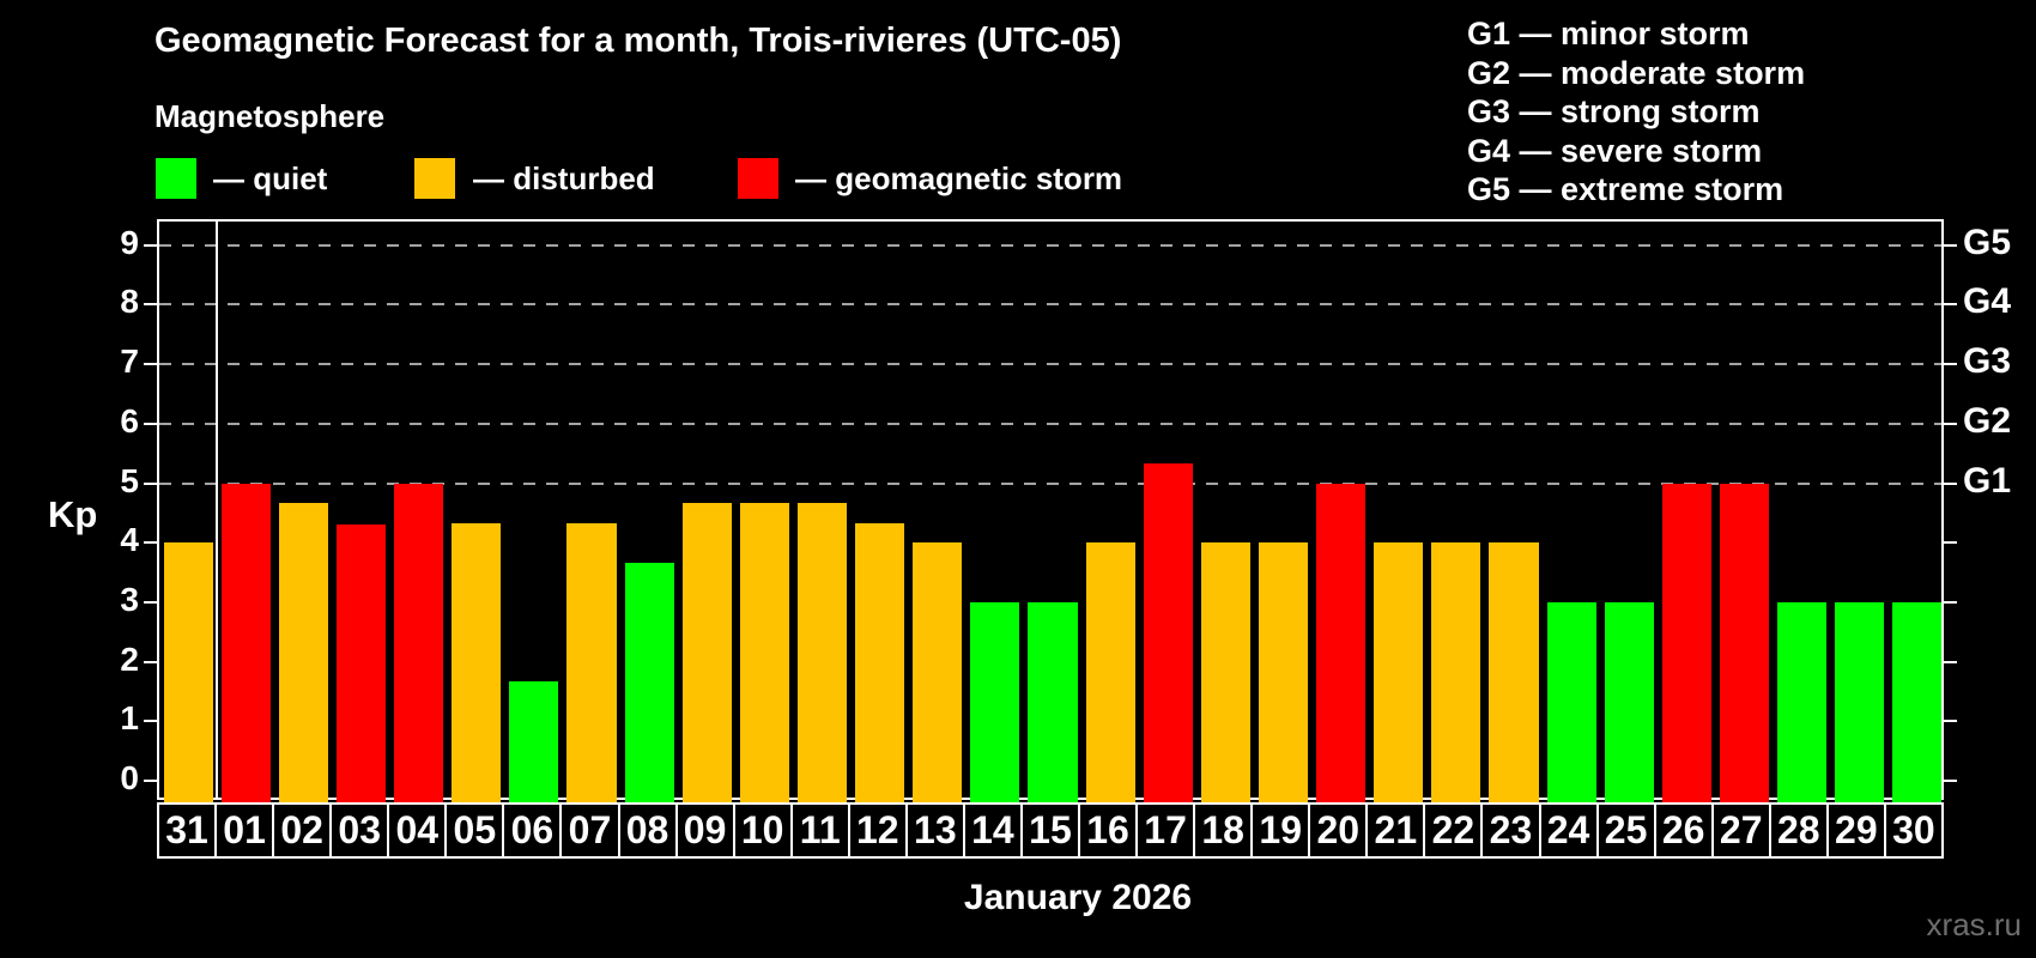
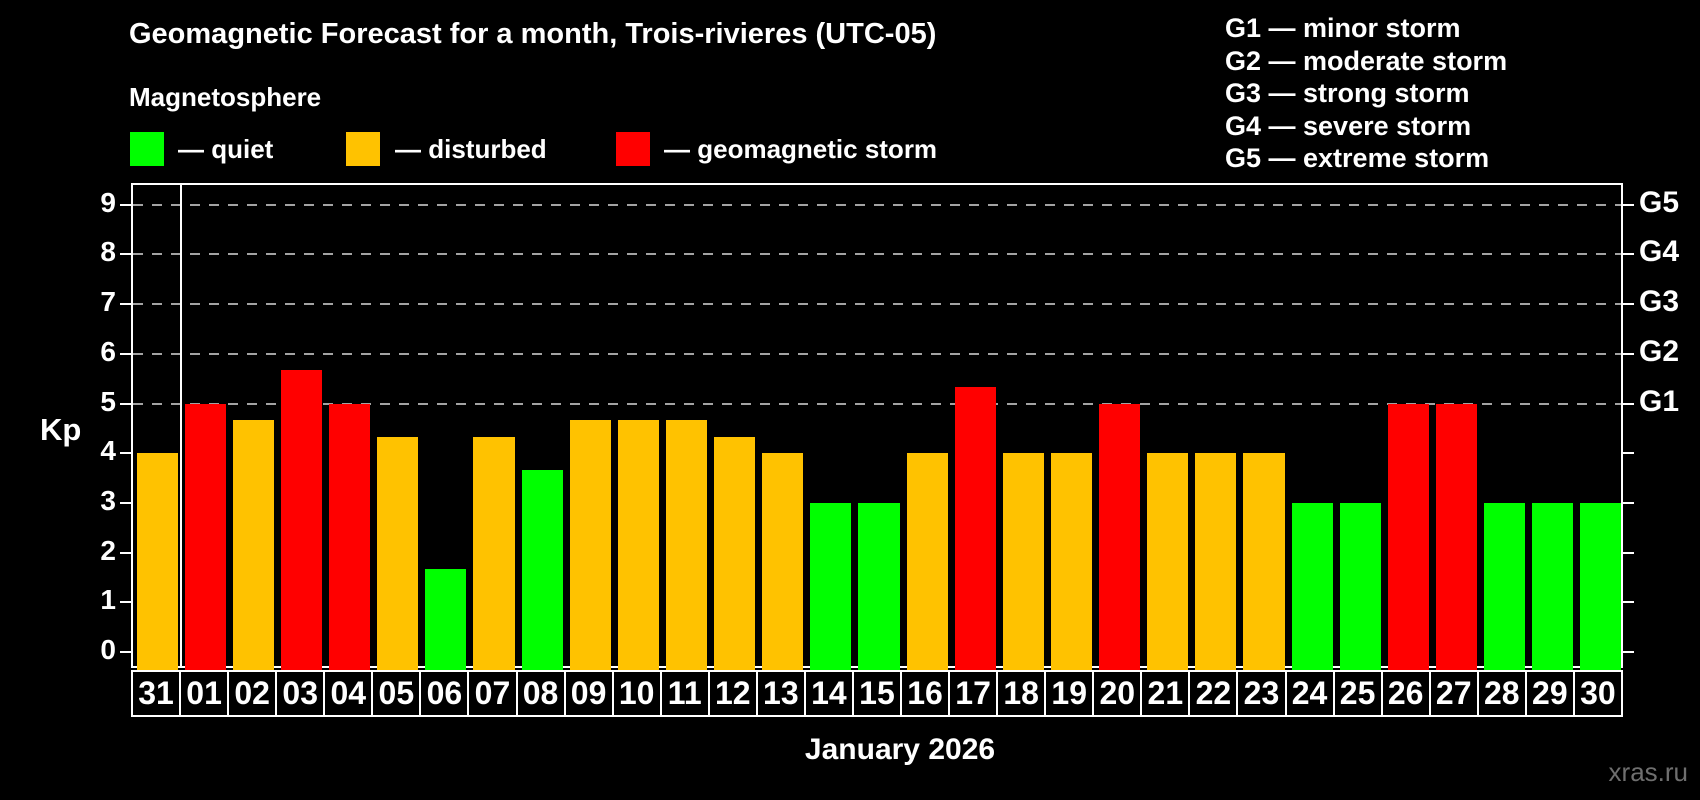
03: 4.3 -> 5.7
